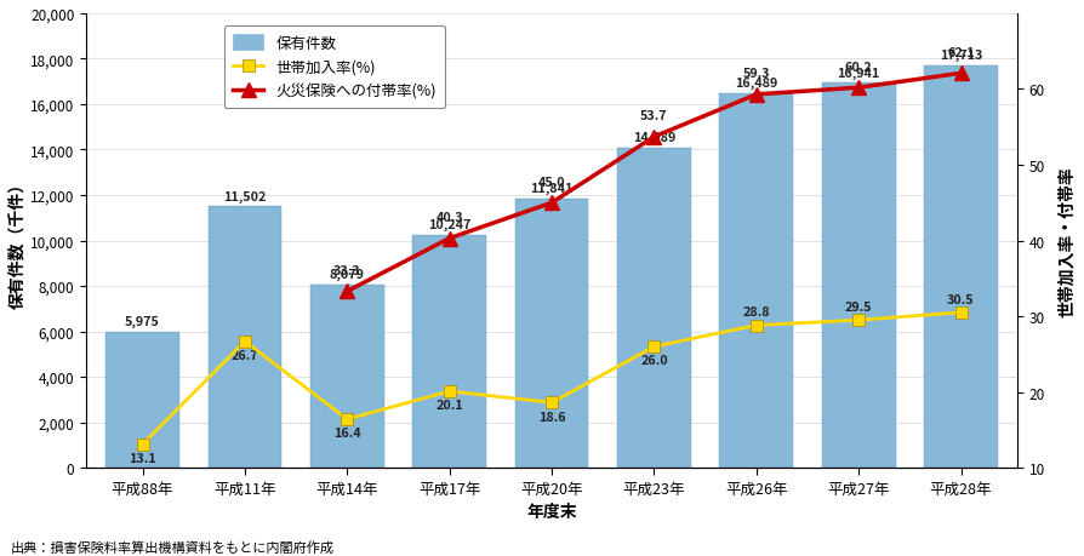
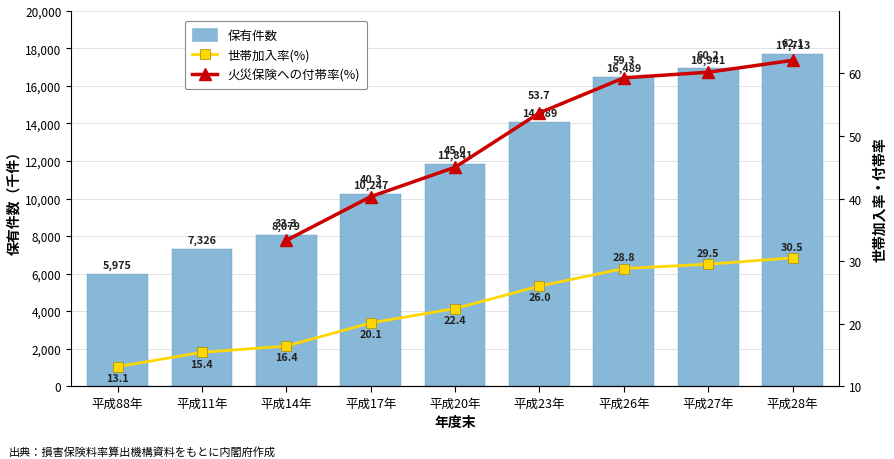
保有件数/平成11年: 11,502 -> 7,326
世帯加入率(%)/平成11年: 26.7 -> 15.4
世帯加入率(%)/平成20年: 18.6 -> 22.4
